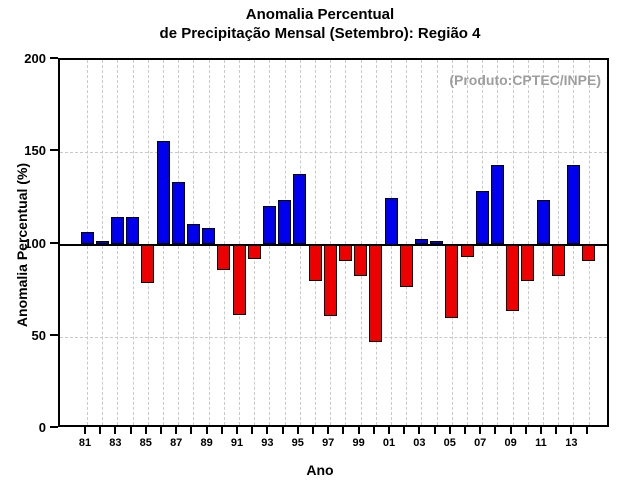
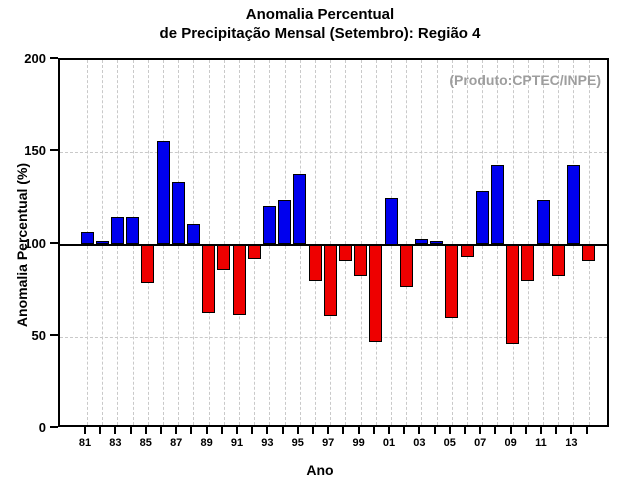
89: 109 -> 63
09: 64 -> 46
